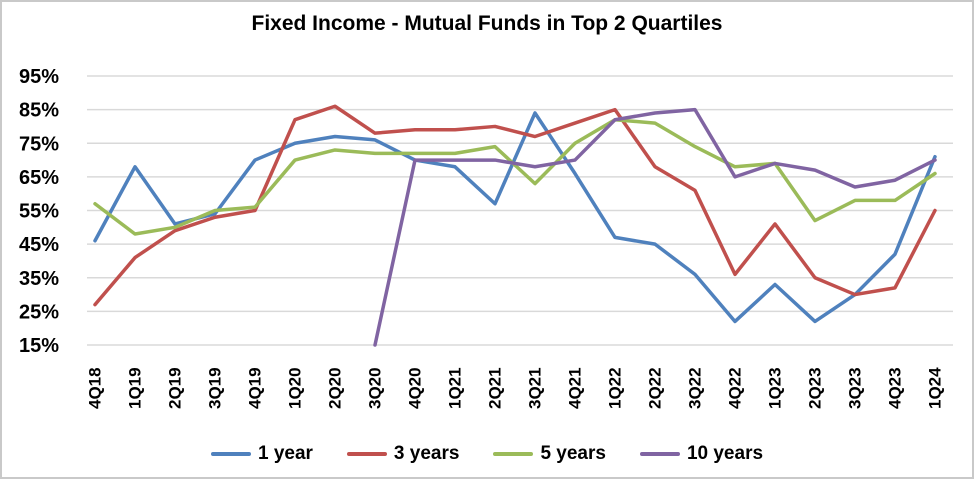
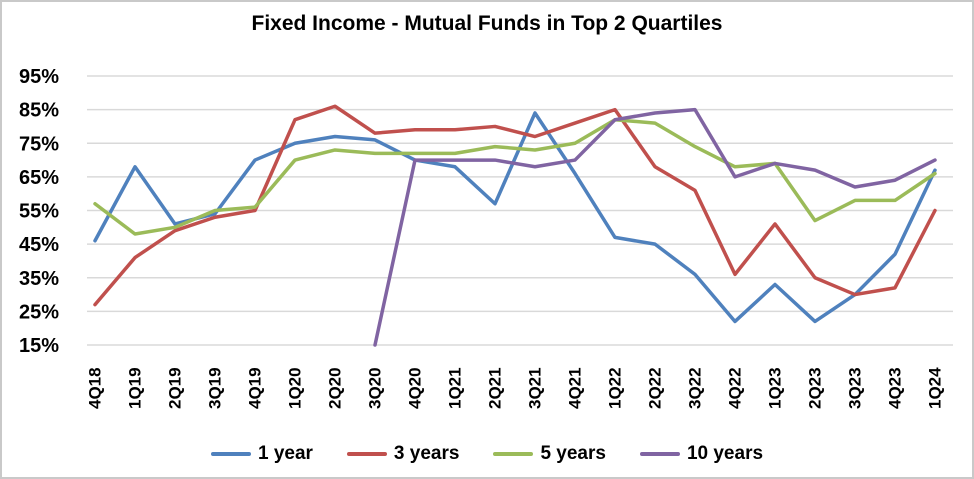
5 years/3Q21: 63% -> 73%
1 year/1Q24: 71% -> 67%
